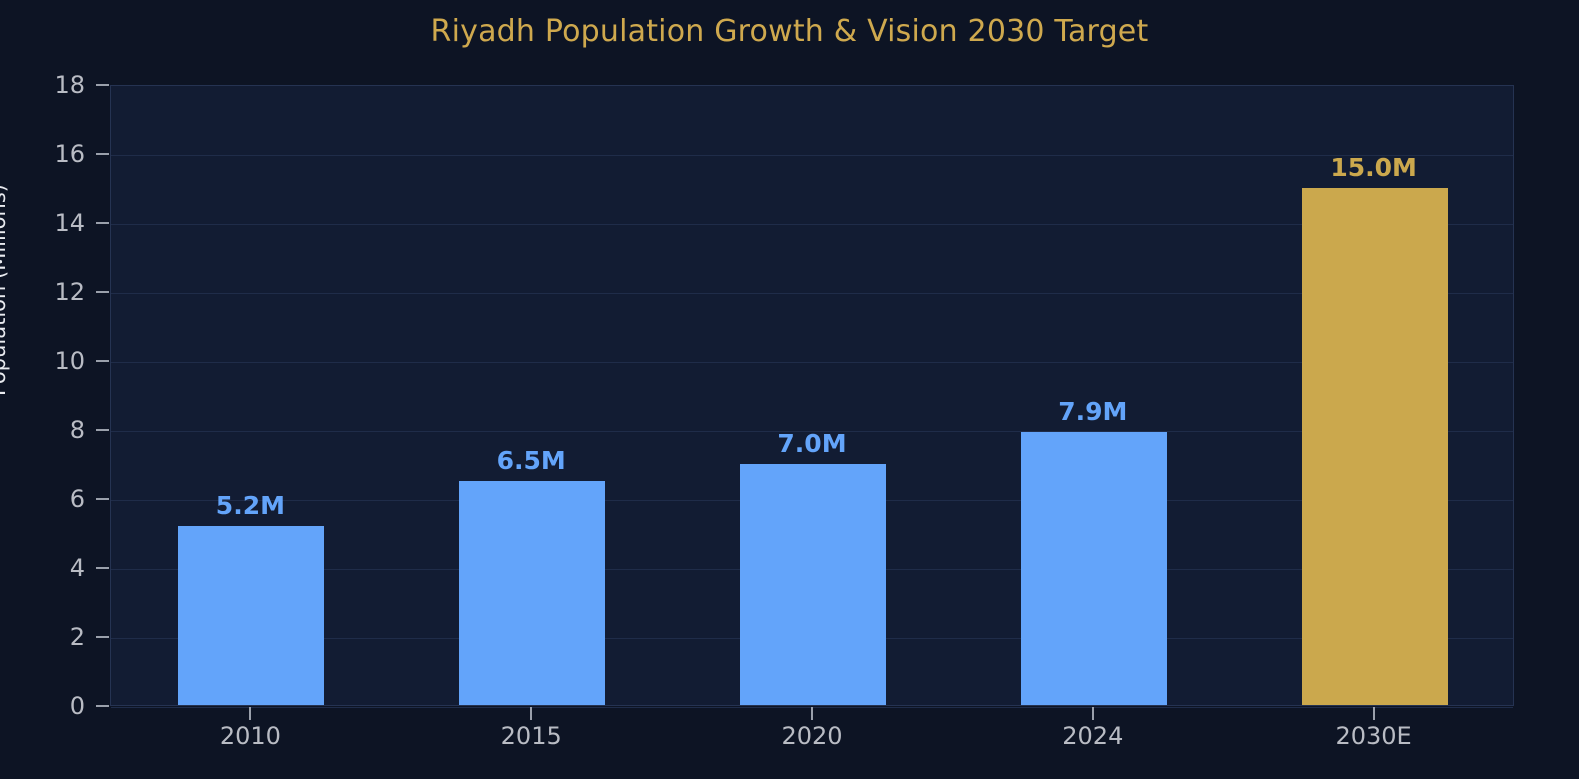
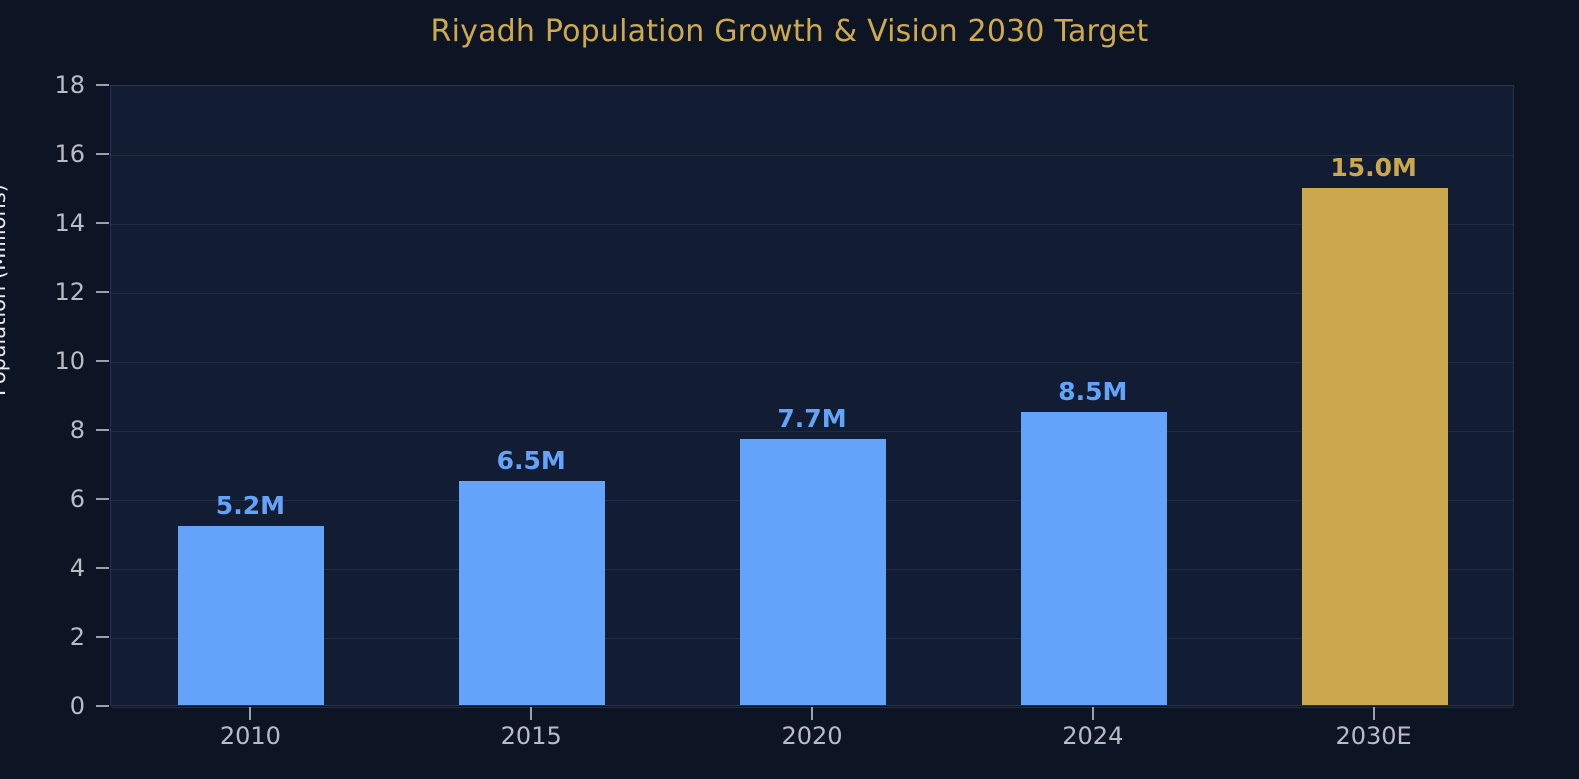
2020: 7.0M -> 7.7M
2024: 7.9M -> 8.5M
